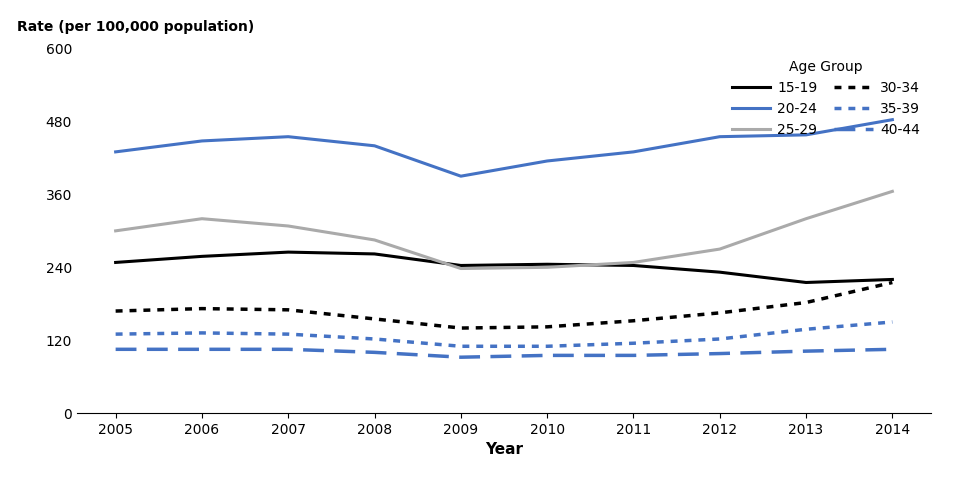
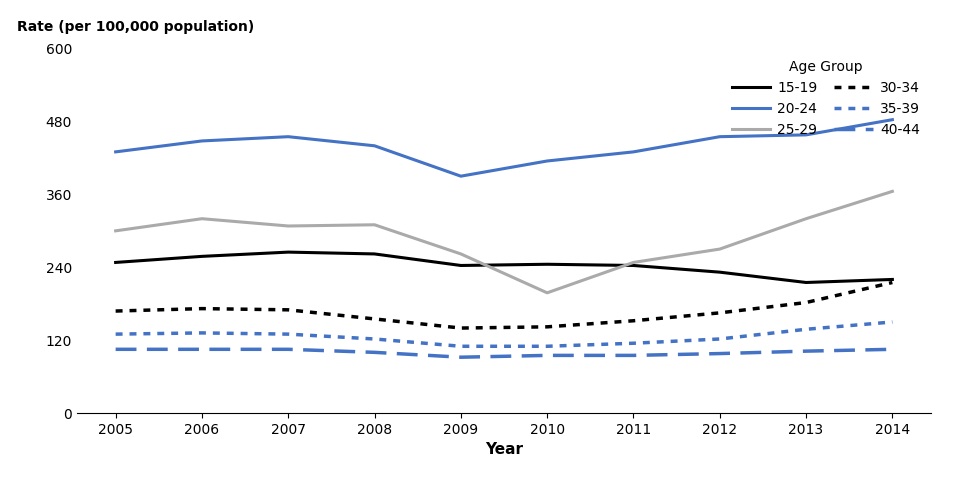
25-29/2008: 285 -> 310
25-29/2009: 238 -> 262
25-29/2010: 240 -> 198
